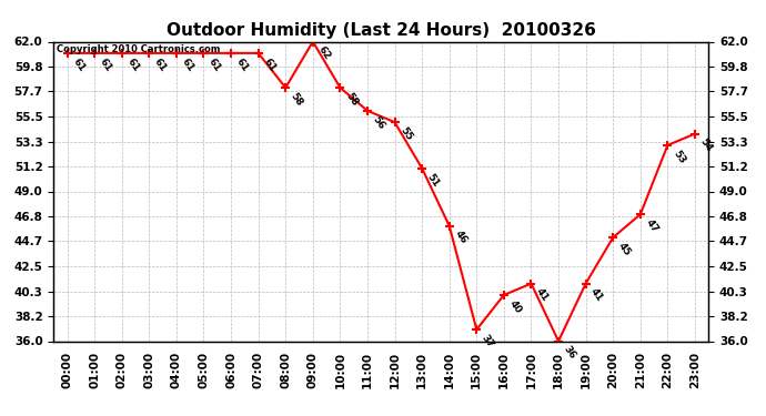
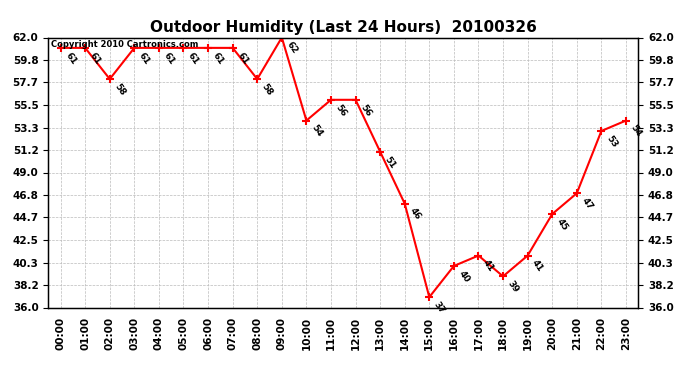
02:00: 61 -> 58
10:00: 58 -> 54
12:00: 55 -> 56
18:00: 36 -> 39
